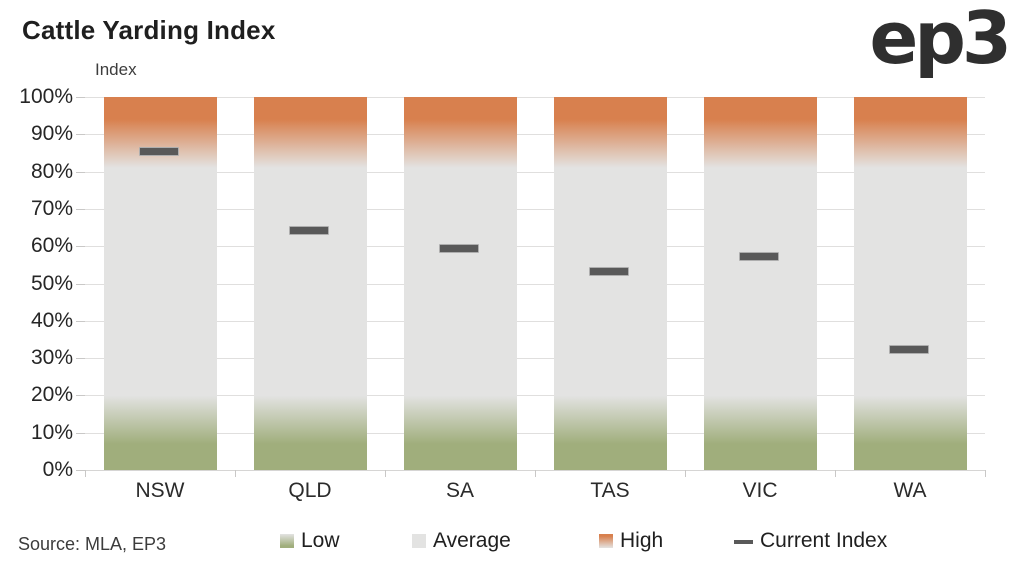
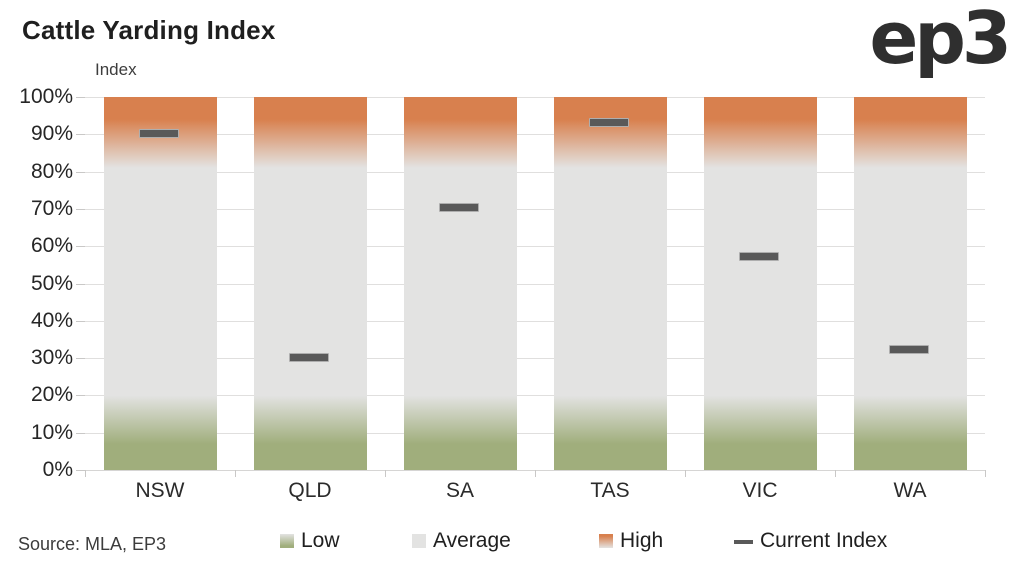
NSW: 85% -> 90%
QLD: 64% -> 30%
SA: 59% -> 70%
TAS: 53% -> 93%
